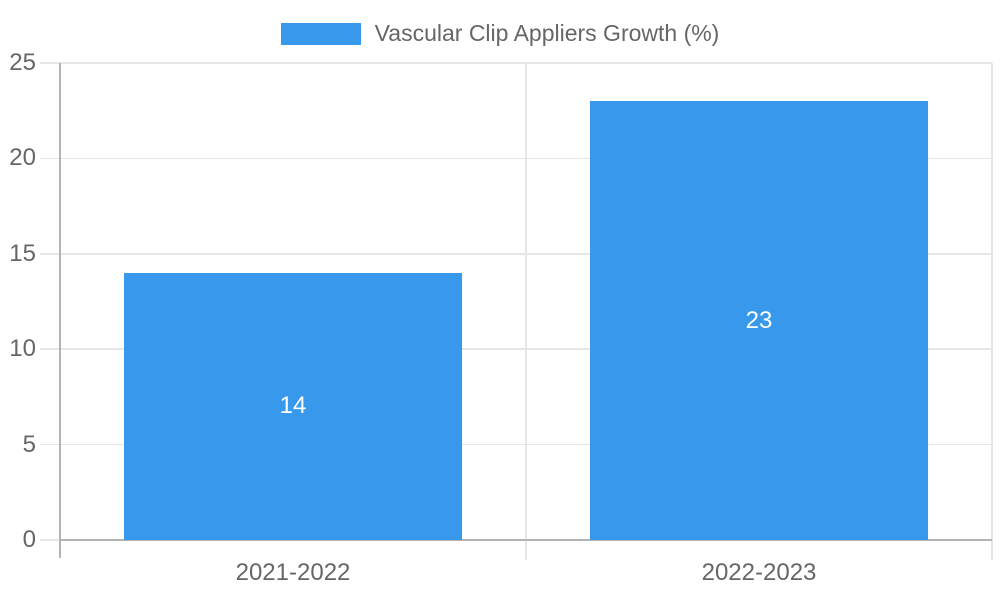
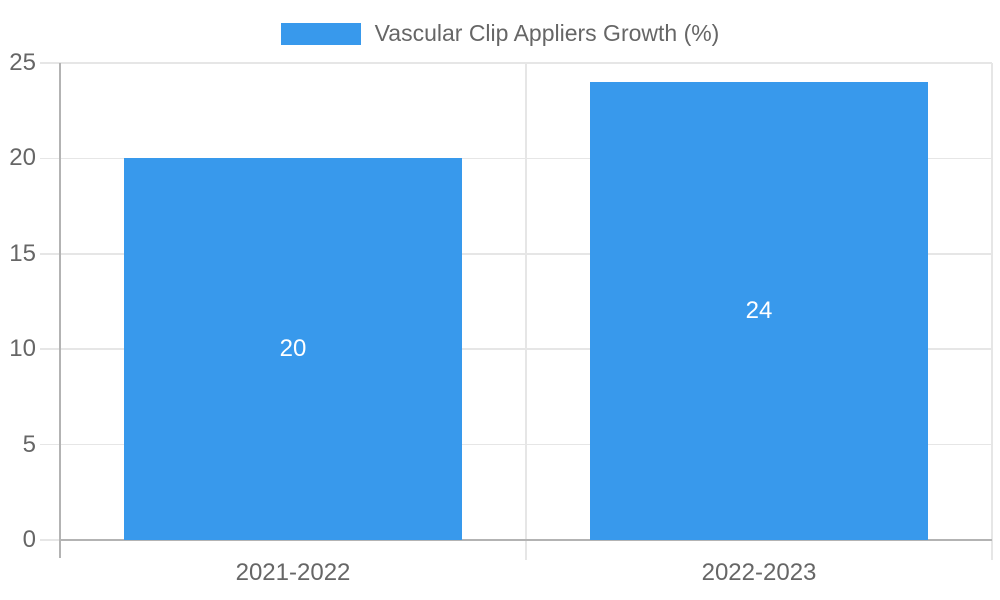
2021-2022: 14 -> 20
2022-2023: 23 -> 24
